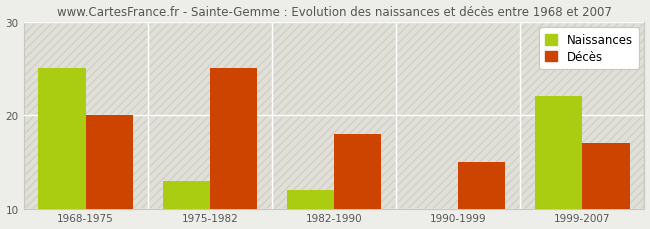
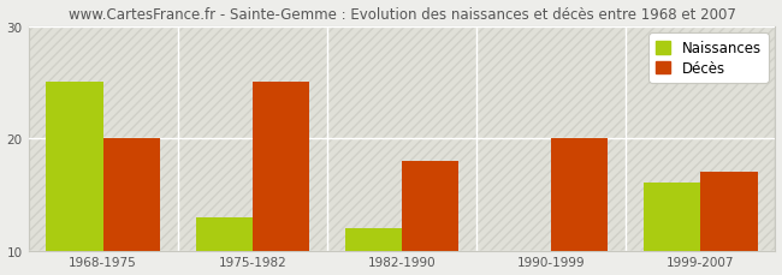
Décès/1990-1999: 15 -> 20
Naissances/1999-2007: 22.0 -> 16.0
